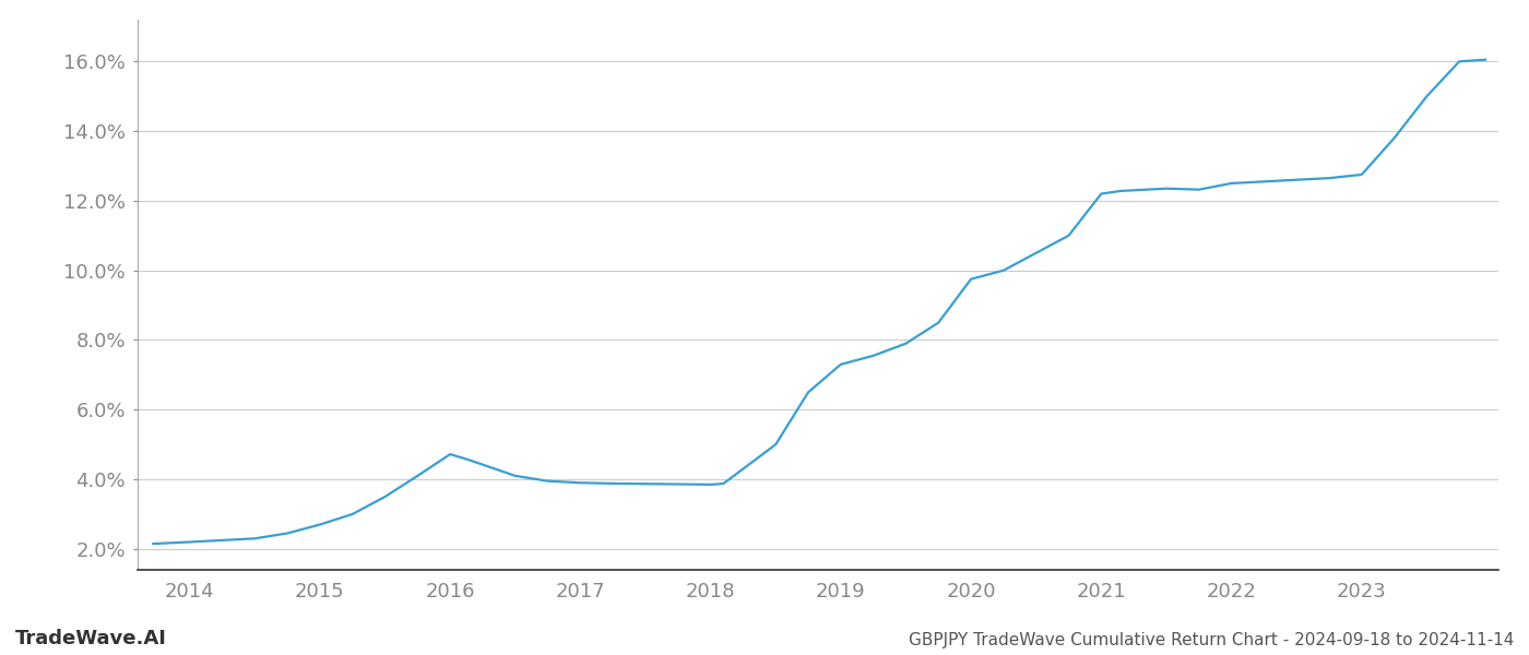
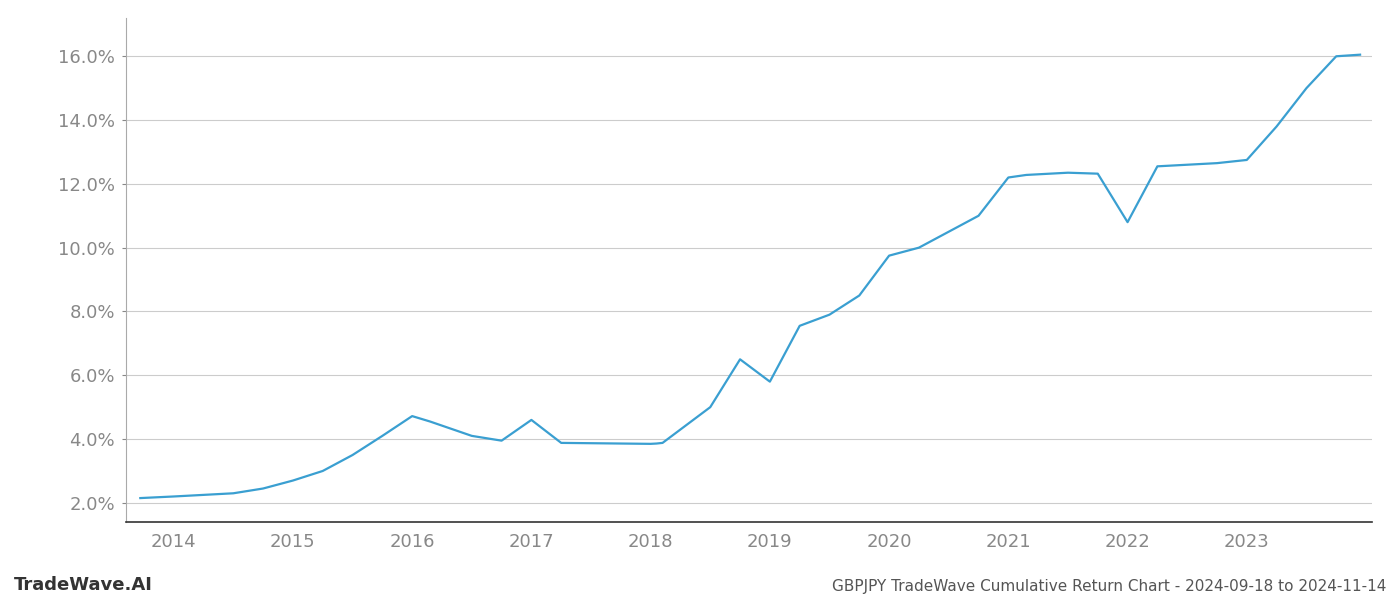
2017: 3.90% -> 4.60%
2019: 7.30% -> 5.80%
2022: 12.50% -> 10.80%
